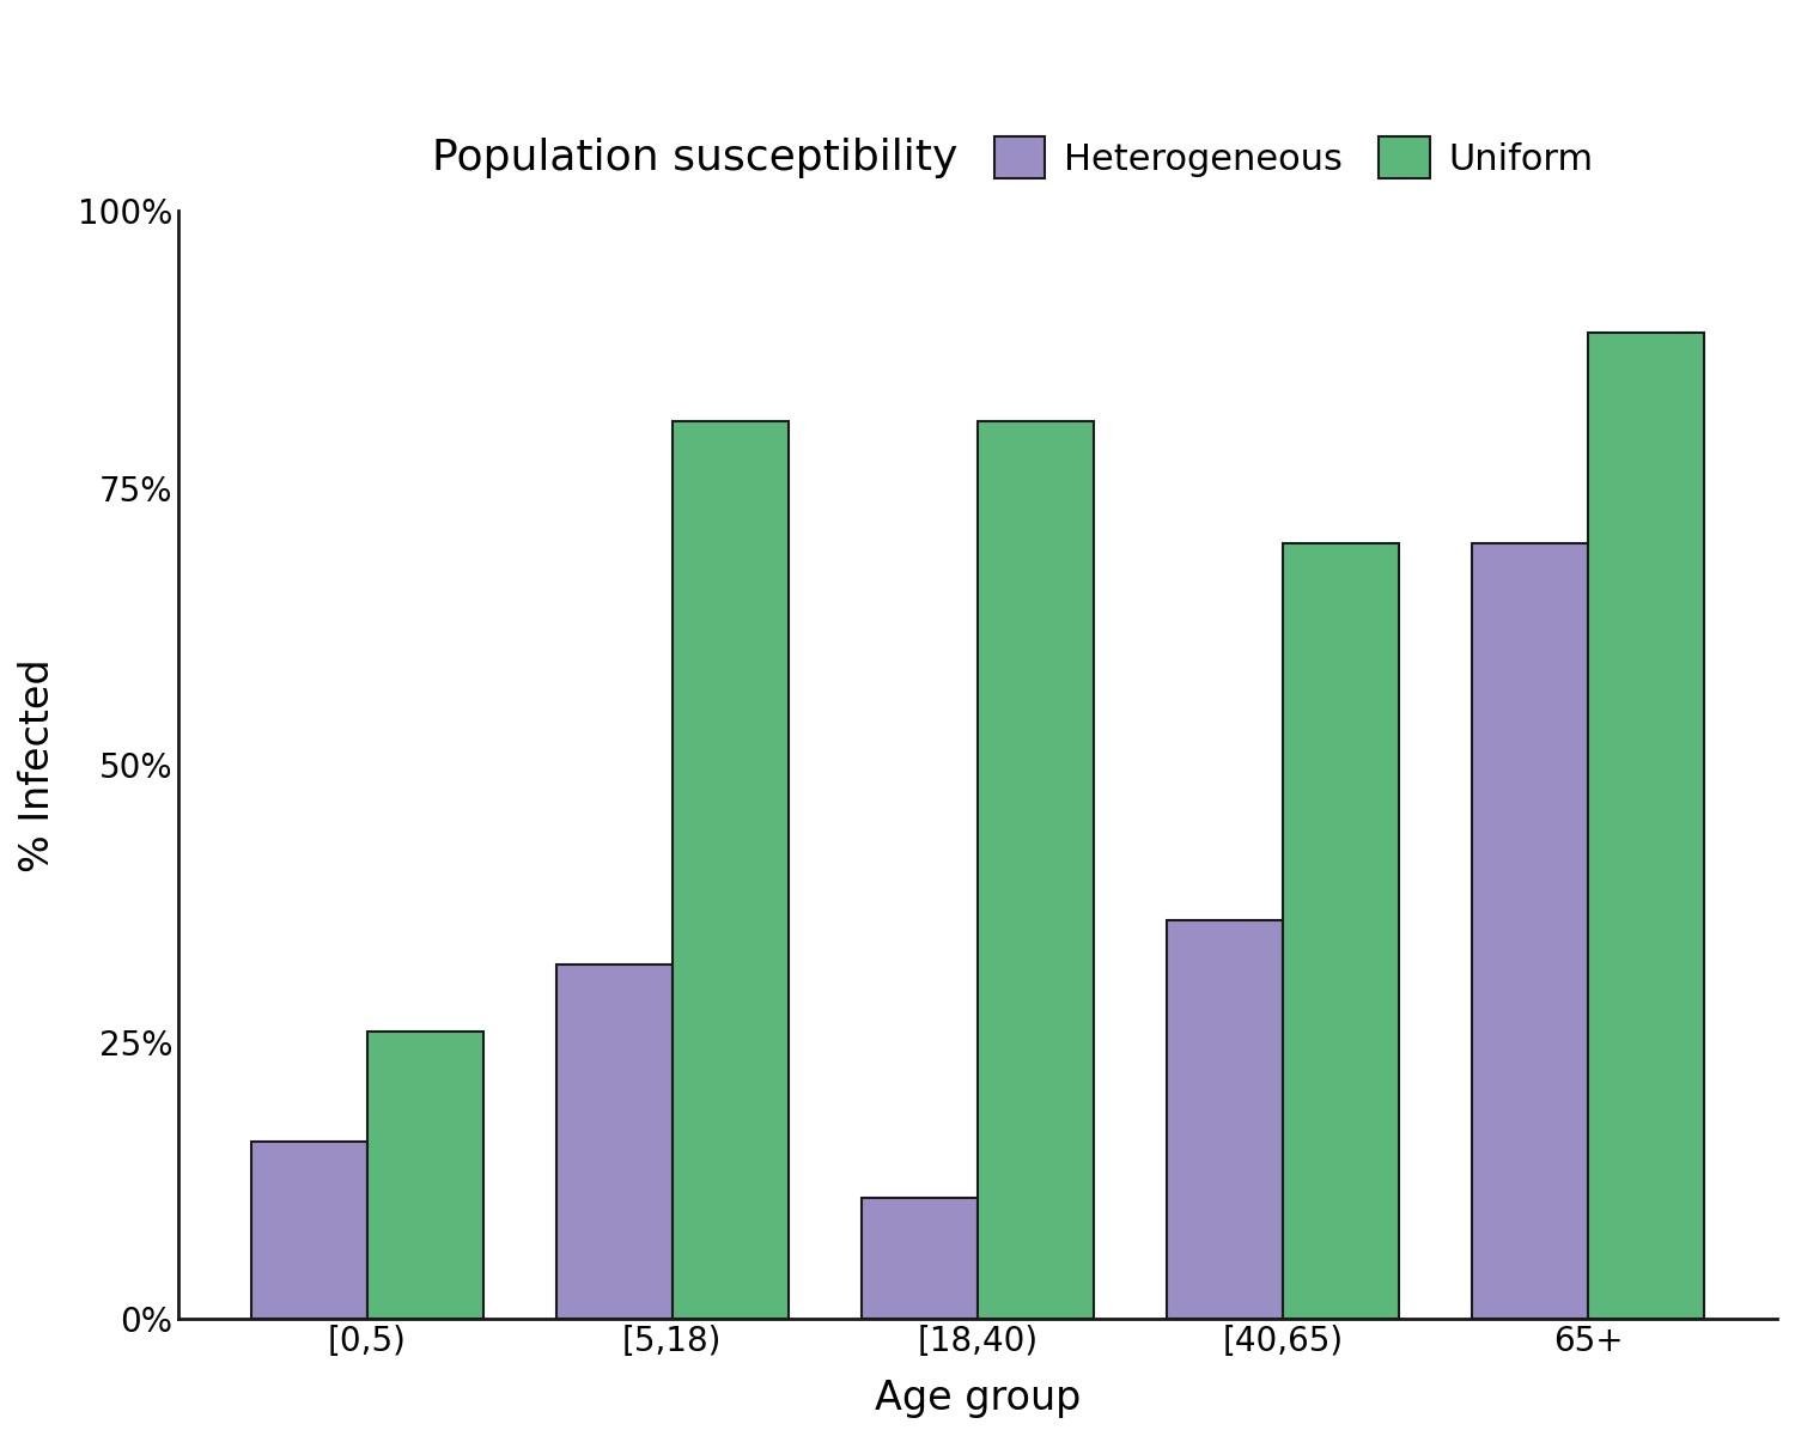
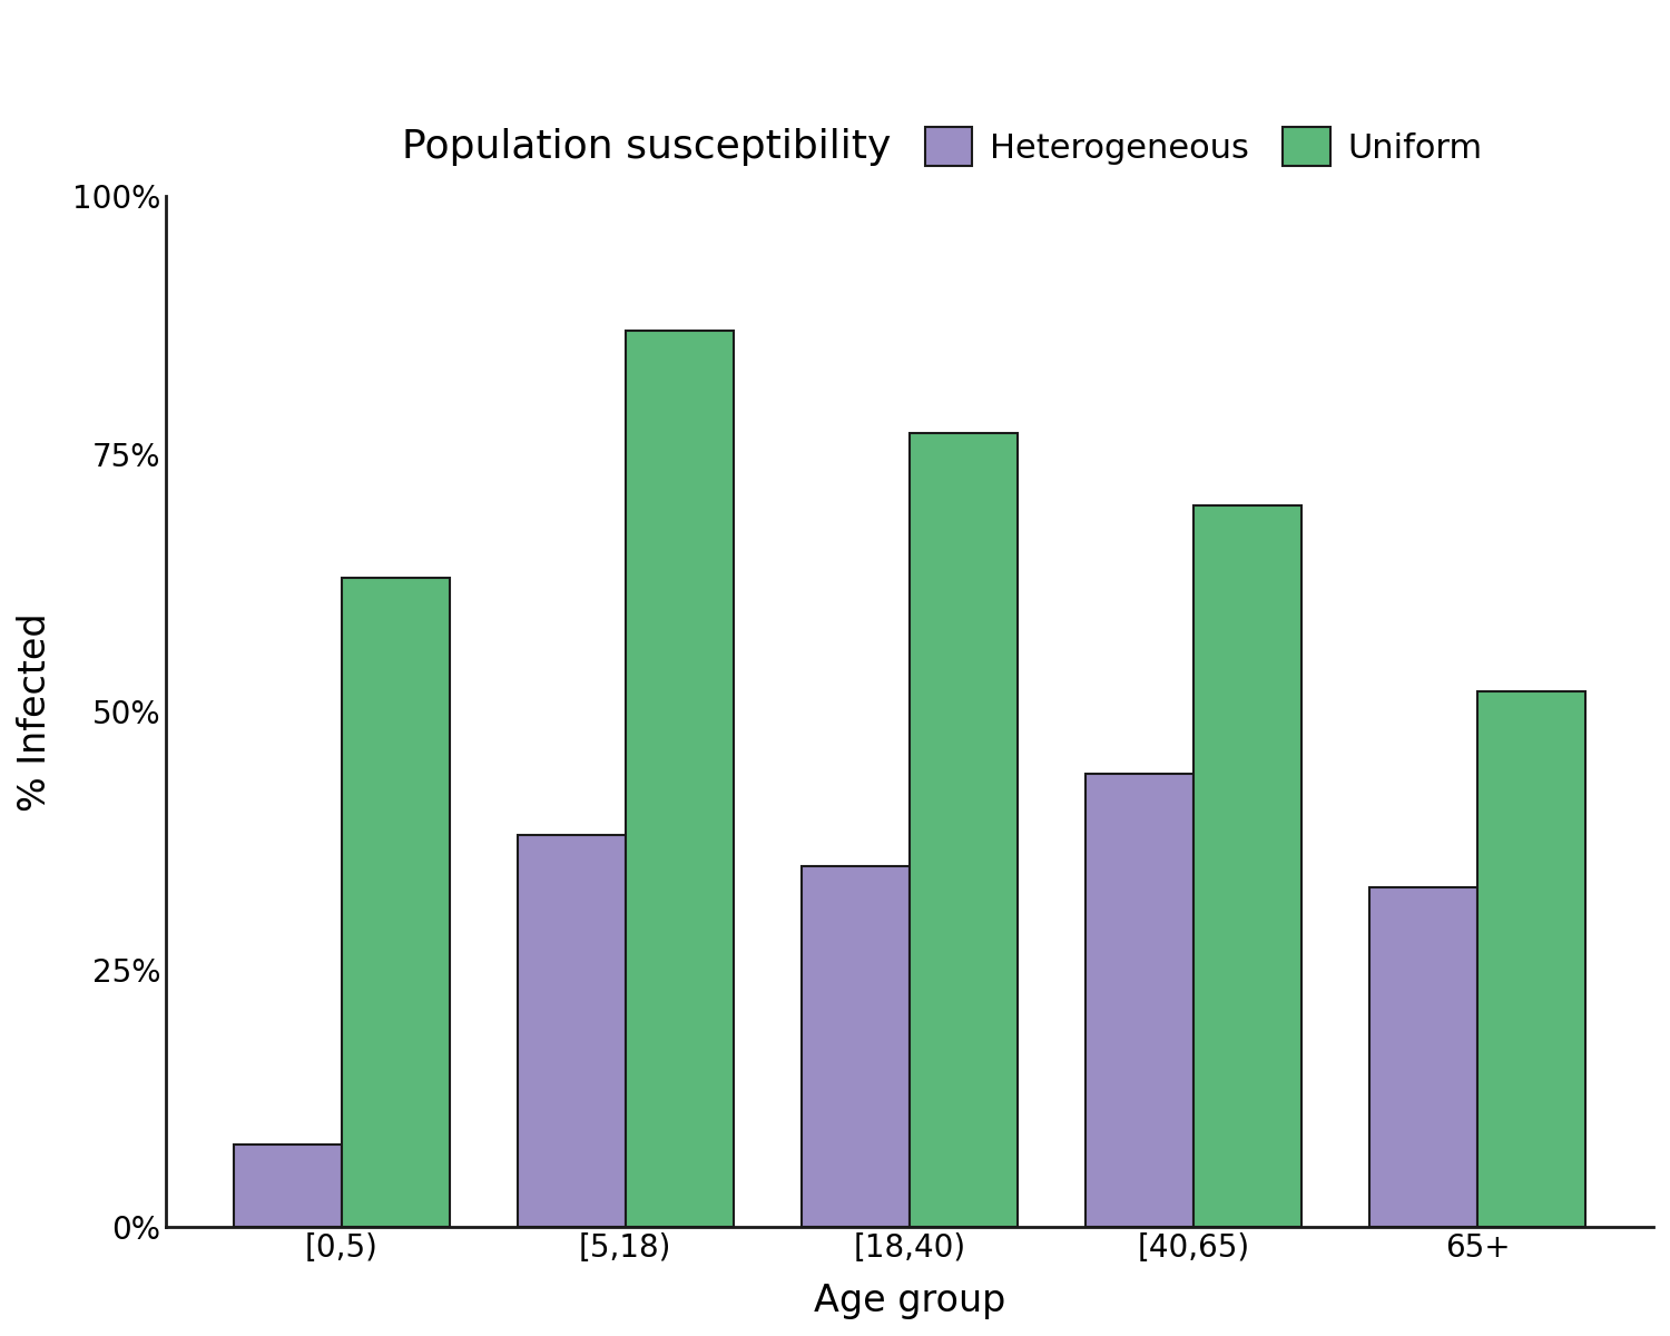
Heterogeneous/[0,5): 16% -> 8%
Uniform/[0,5): 26% -> 63%
Heterogeneous/[5,18): 32% -> 38%
Uniform/[5,18): 81% -> 87%
Heterogeneous/[18,40): 11% -> 35%
Uniform/[18,40): 81% -> 77%
Heterogeneous/[40,65): 36% -> 44%
Heterogeneous/65+: 70% -> 33%
Uniform/65+: 89% -> 52%
